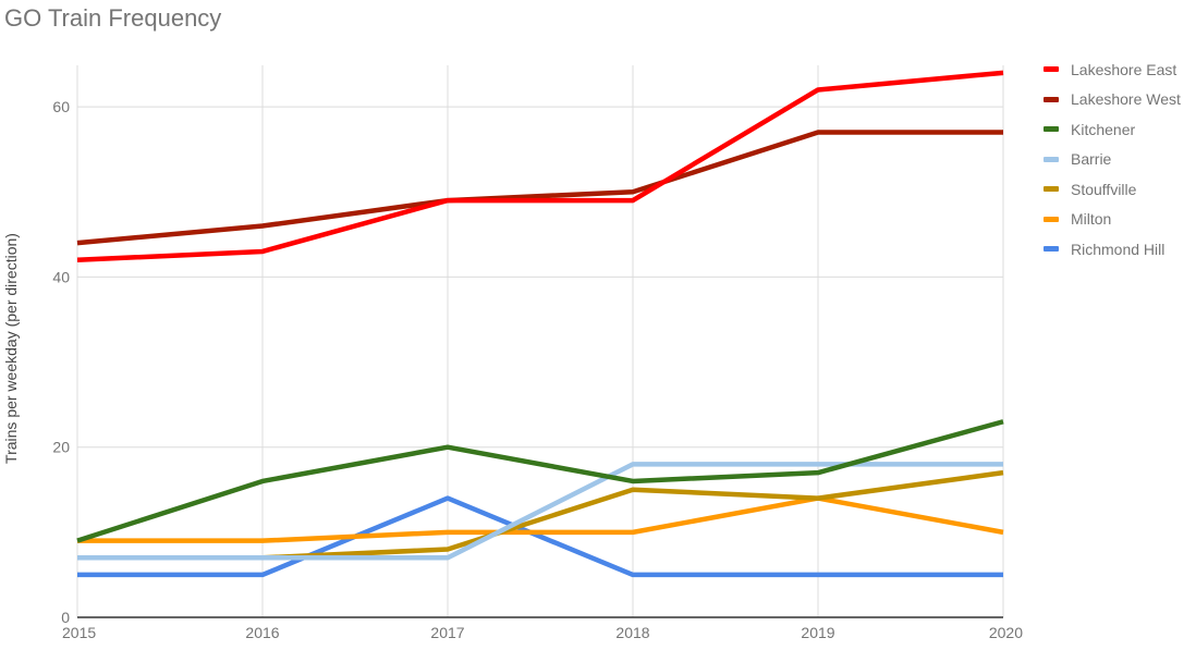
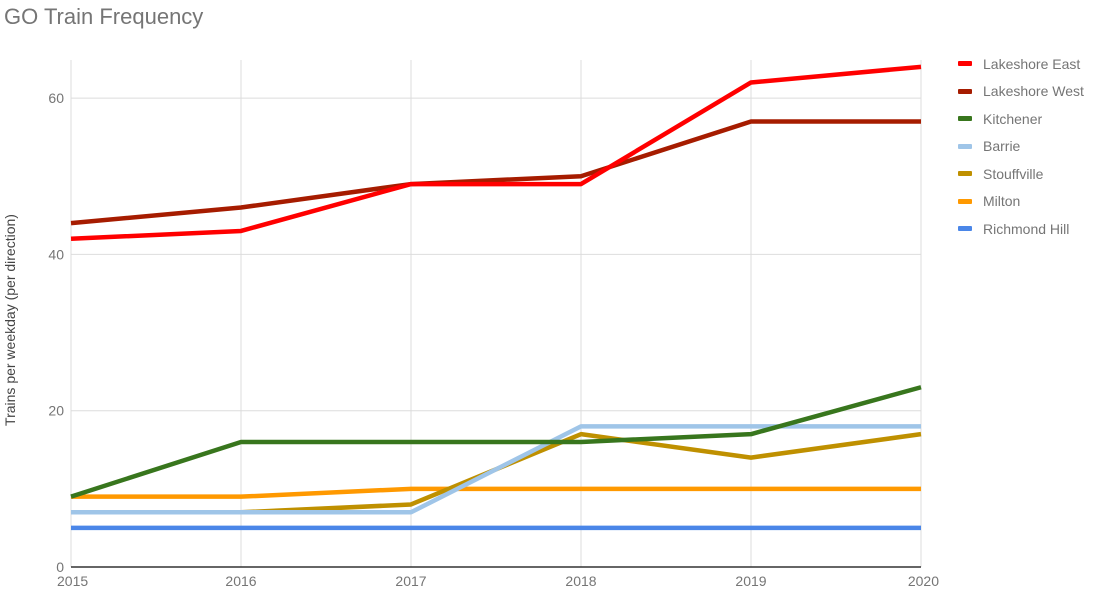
Kitchener/2017: 20 -> 16
Richmond Hill/2017: 14 -> 5
Stouffville/2018: 15 -> 17
Milton/2019: 14 -> 10
